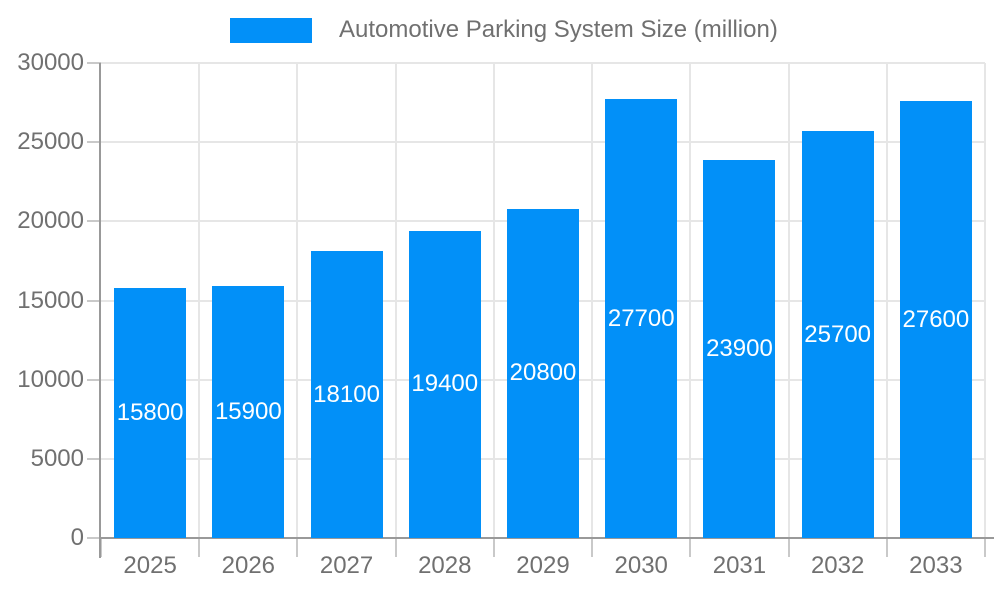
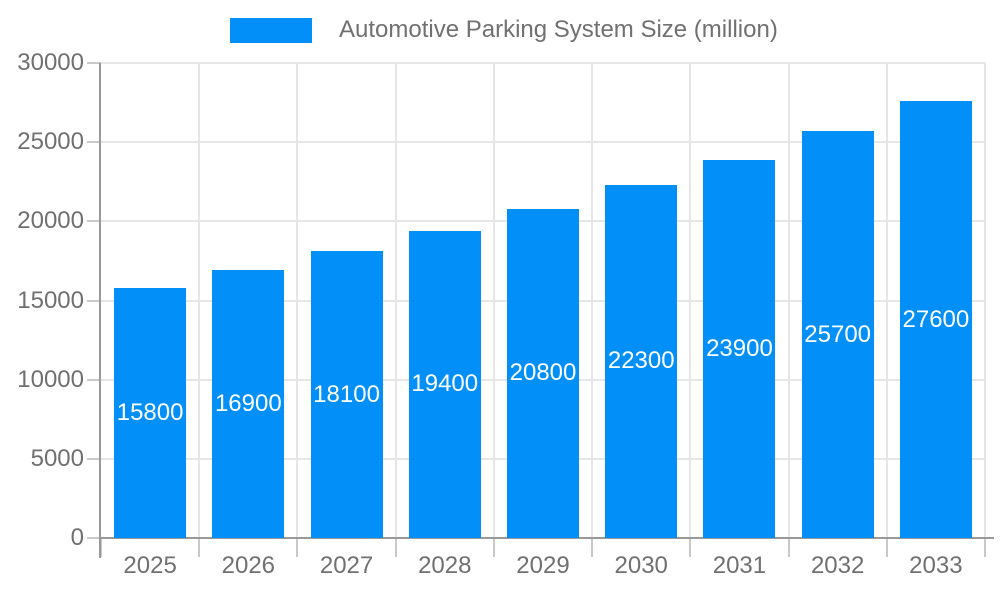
2026: 15900 -> 16900
2030: 27700 -> 22300
